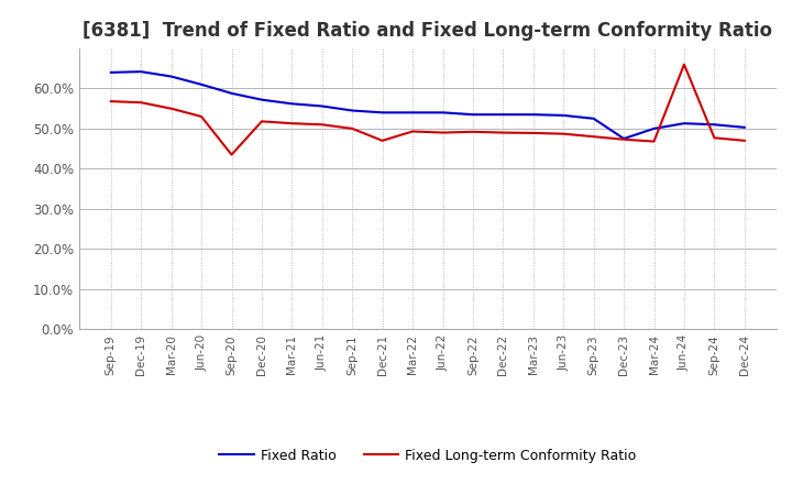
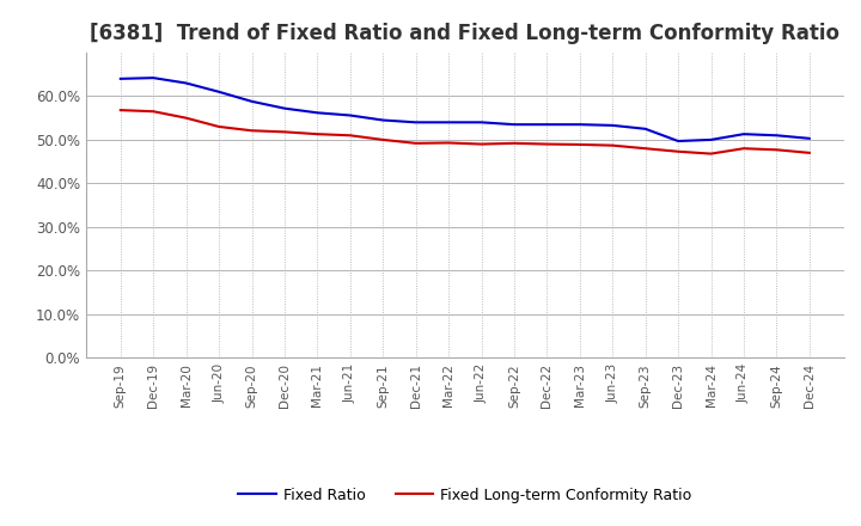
Fixed Long-term Conformity Ratio/Sep-20: 43.5% -> 52.1%
Fixed Long-term Conformity Ratio/Dec-21: 47.0% -> 49.2%
Fixed Ratio/Dec-23: 47.5% -> 49.7%
Fixed Long-term Conformity Ratio/Jun-24: 66.0% -> 48.0%
